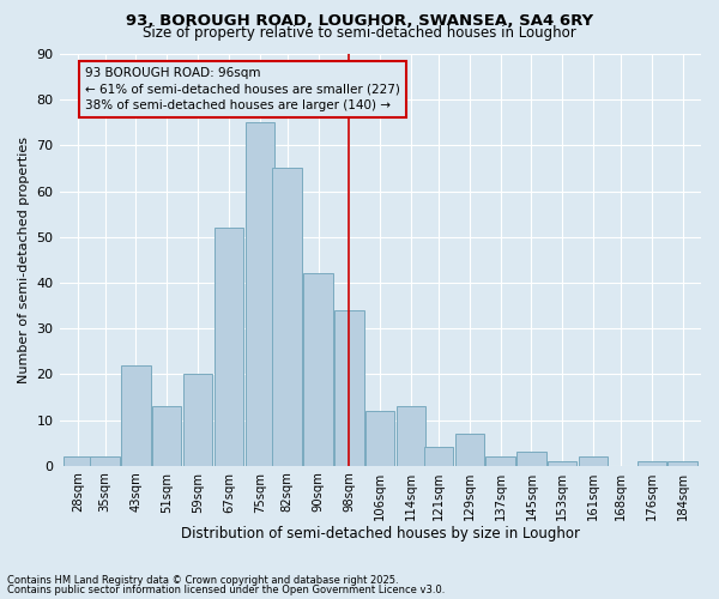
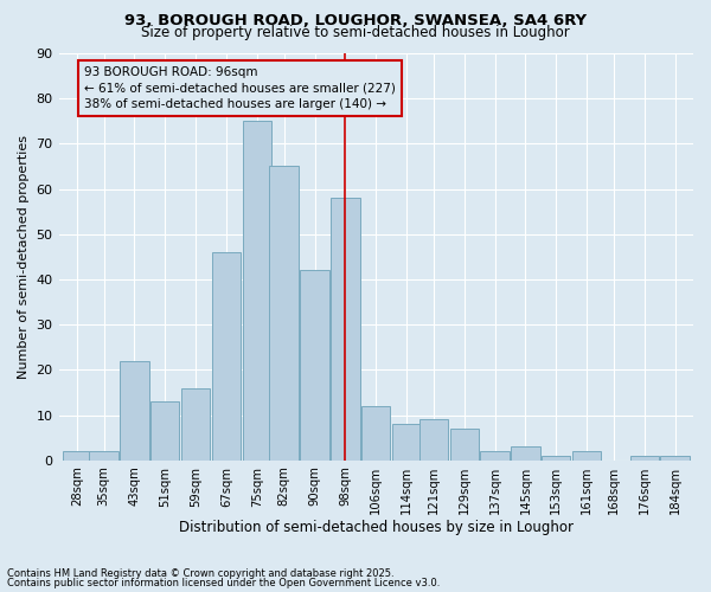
59sqm: 20 -> 16
67sqm: 52 -> 46
98sqm: 34 -> 58
114sqm: 13 -> 8
121sqm: 4 -> 9
